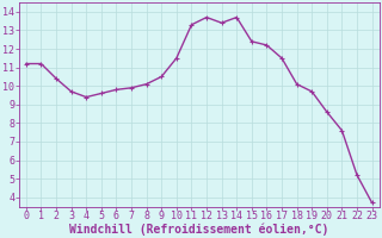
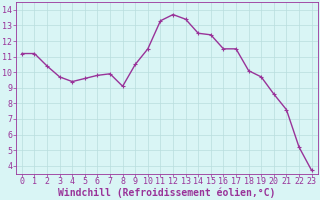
8: 10.1 -> 9.1
14: 13.7 -> 12.5
16: 12.2 -> 11.5
